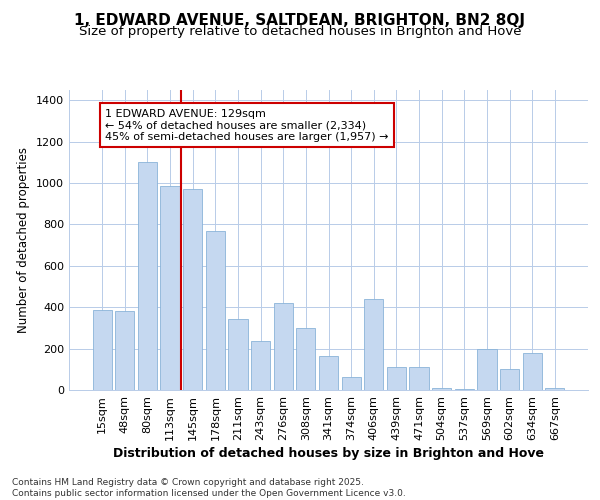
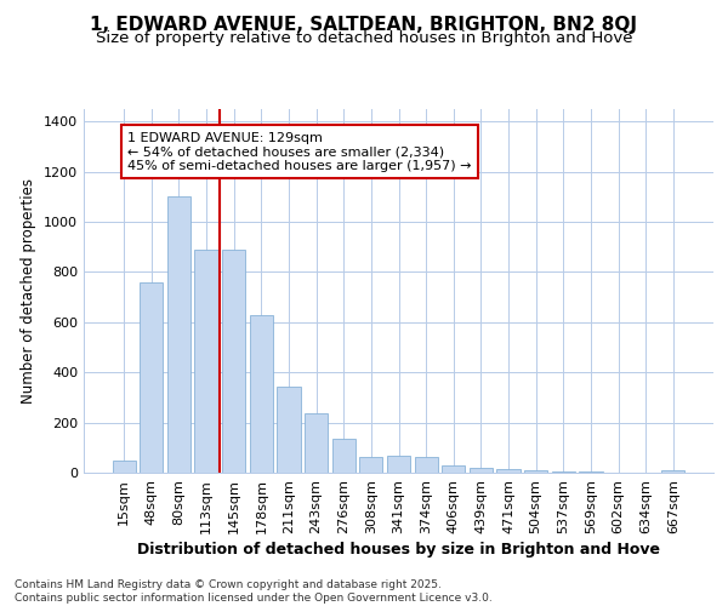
15sqm: 385 -> 50
48sqm: 380 -> 760
113sqm: 985 -> 890
145sqm: 970 -> 890
178sqm: 770 -> 630
276sqm: 420 -> 135
308sqm: 300 -> 65
341sqm: 165 -> 70
406sqm: 440 -> 28
439sqm: 110 -> 18
471sqm: 110 -> 15
569sqm: 200 -> 3
602sqm: 100 -> 2
634sqm: 180 -> 2
